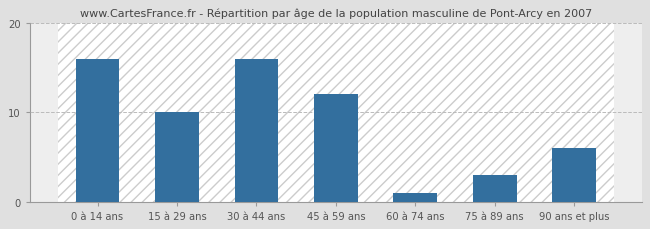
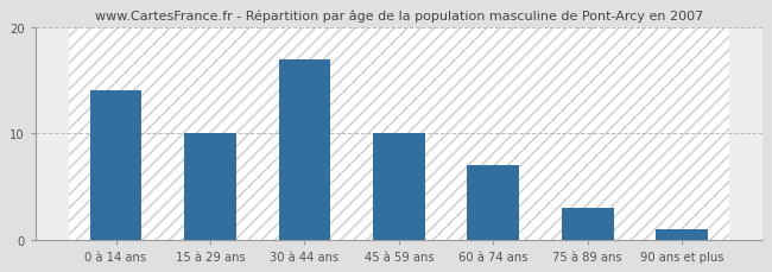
0 à 14 ans: 16 -> 14
30 à 44 ans: 16 -> 17
45 à 59 ans: 12 -> 10
60 à 74 ans: 1 -> 7
90 ans et plus: 6 -> 1
